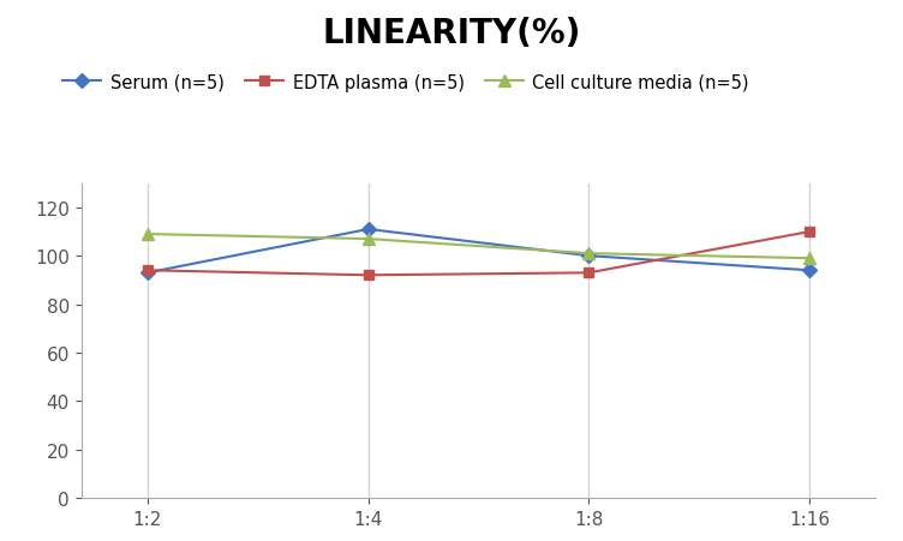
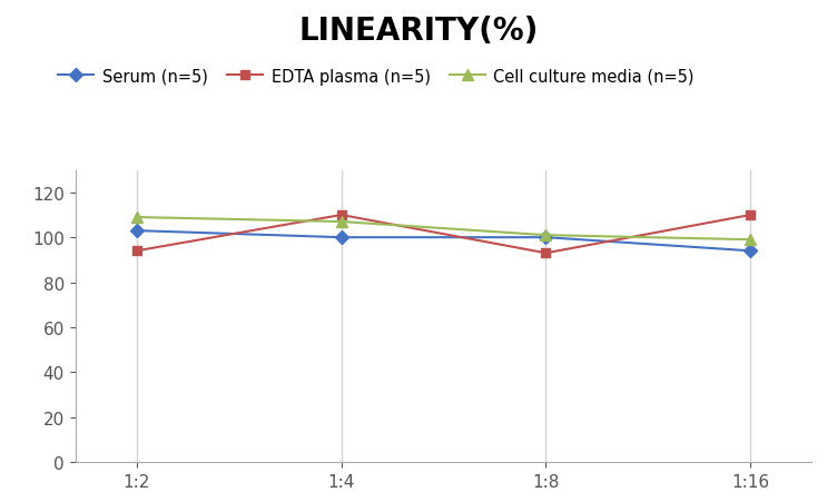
Serum (n=5)/1:2: 93 -> 103
Serum (n=5)/1:4: 111 -> 100
EDTA plasma (n=5)/1:4: 92 -> 110
